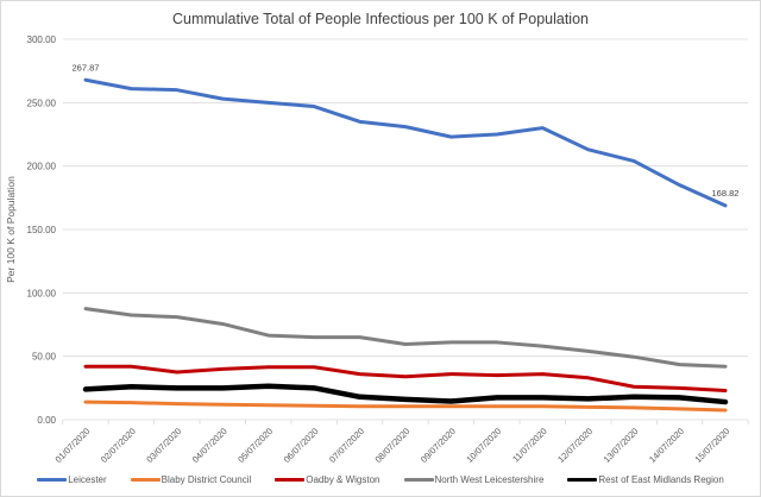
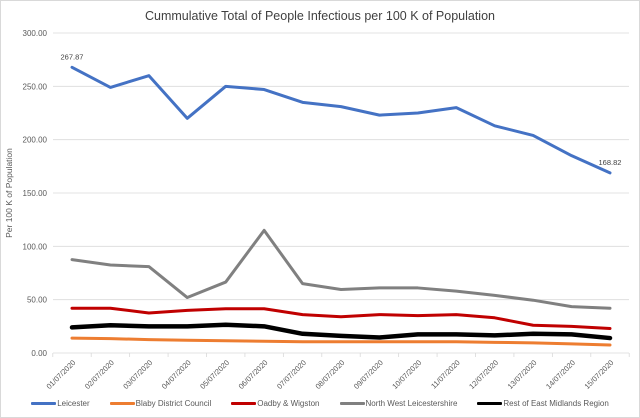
Leicester/02/07/2020: 261 -> 249
Leicester/04/07/2020: 253 -> 220
North West Leicestershire/04/07/2020: 76 -> 52
North West Leicestershire/06/07/2020: 65 -> 115
